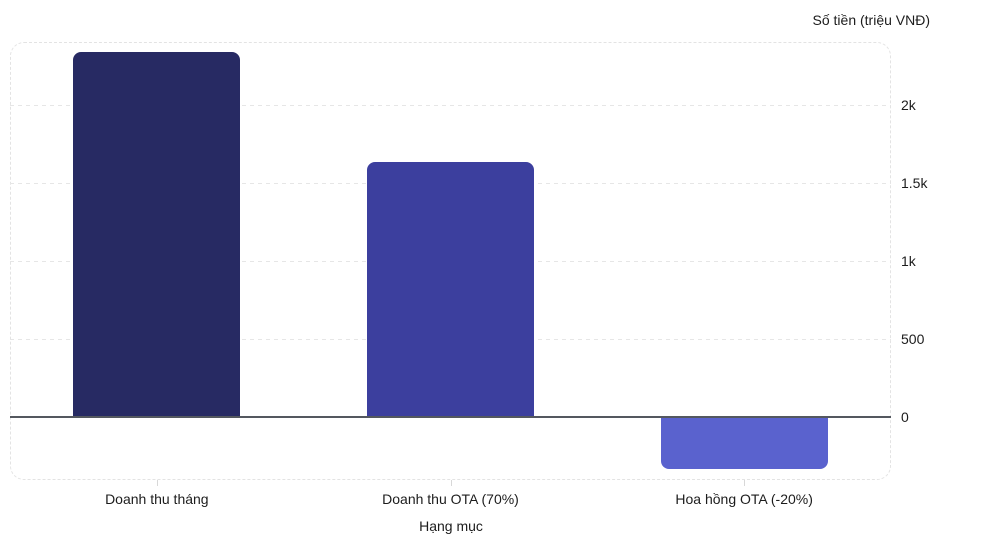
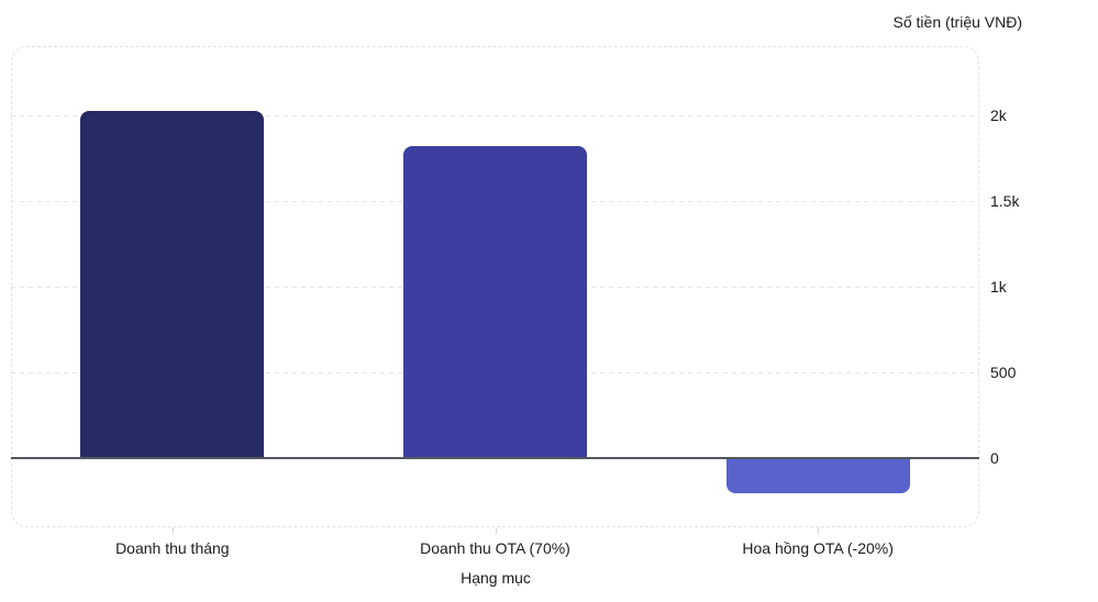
Doanh thu tháng: 2,33k -> 2,02k
Doanh thu OTA (70%): 1,63k -> 1,82k
Hoa hồng OTA (-20%): -0,33k -> -0,20k
